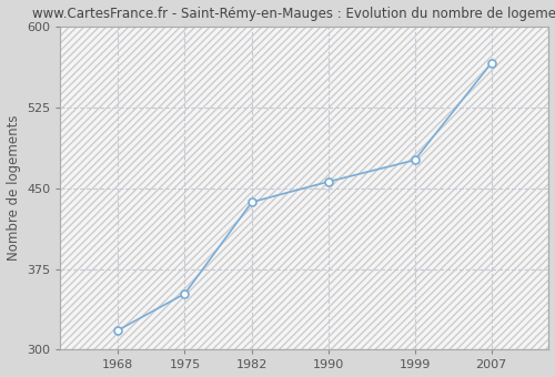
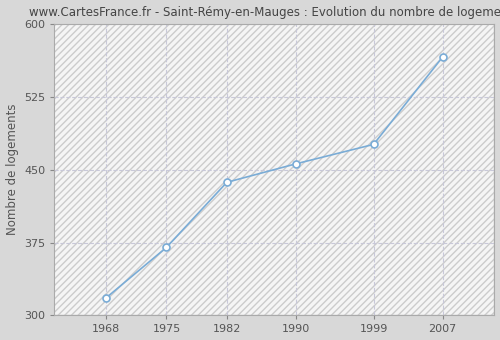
1975: 352 -> 370
